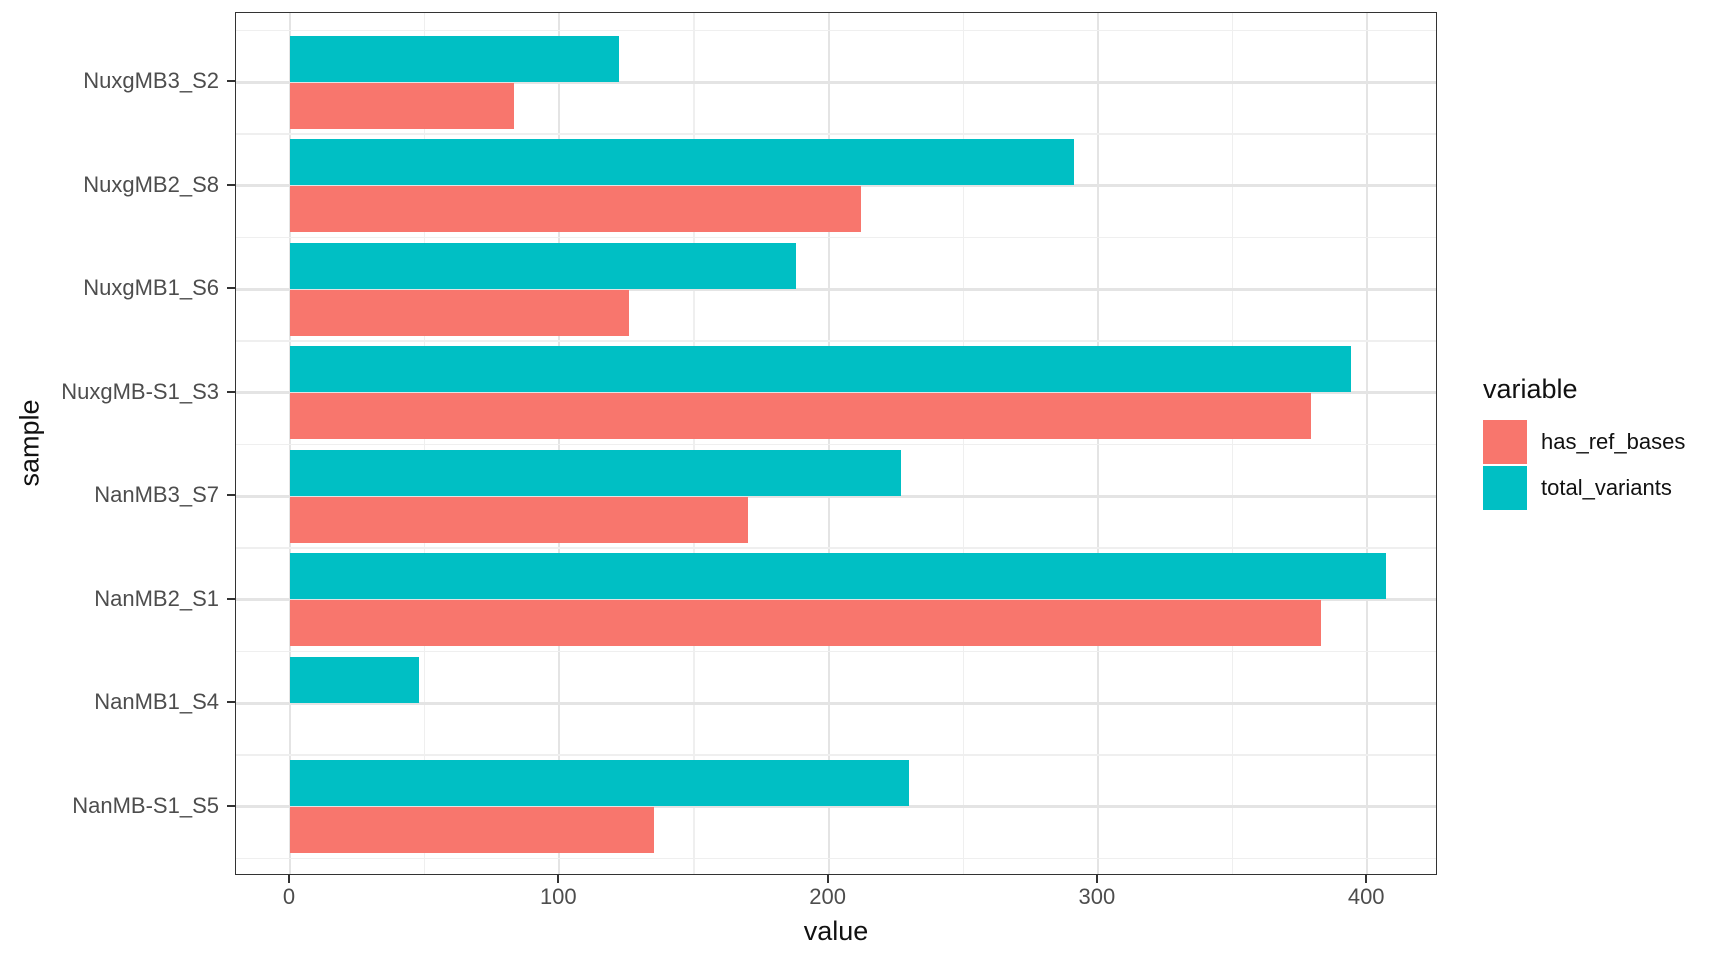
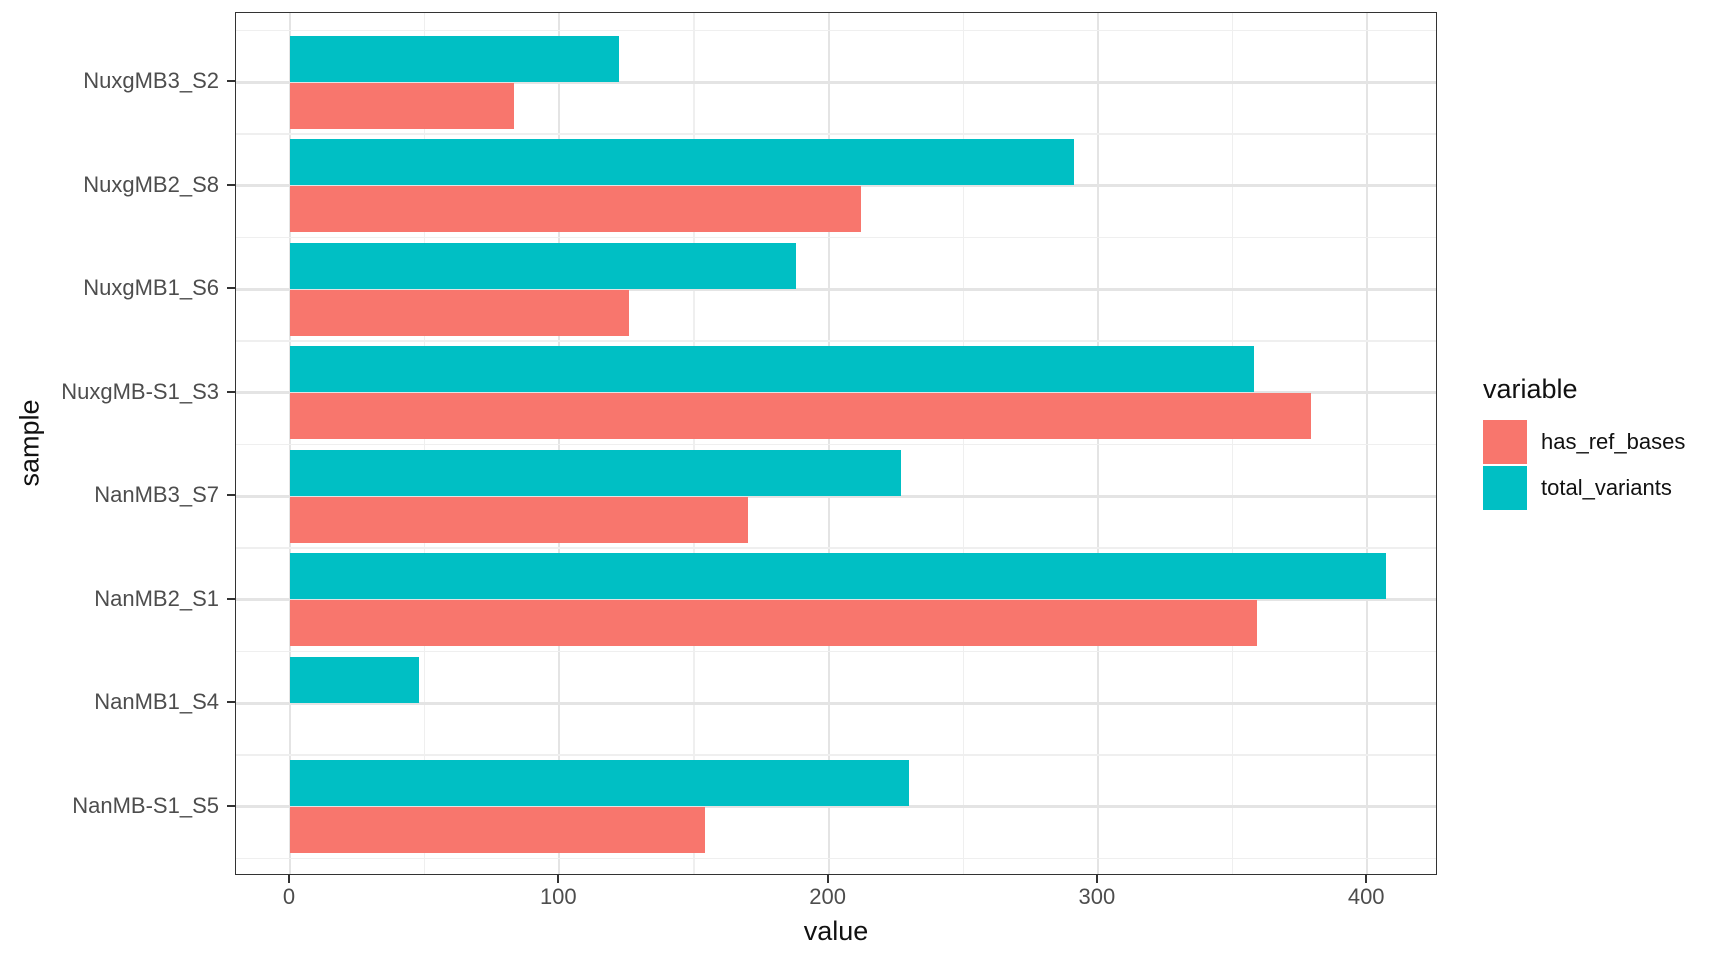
total_variants/NuxgMB-S1_S3: 394 -> 358
has_ref_bases/NanMB2_S1: 383 -> 359
has_ref_bases/NanMB-S1_S5: 135 -> 154
